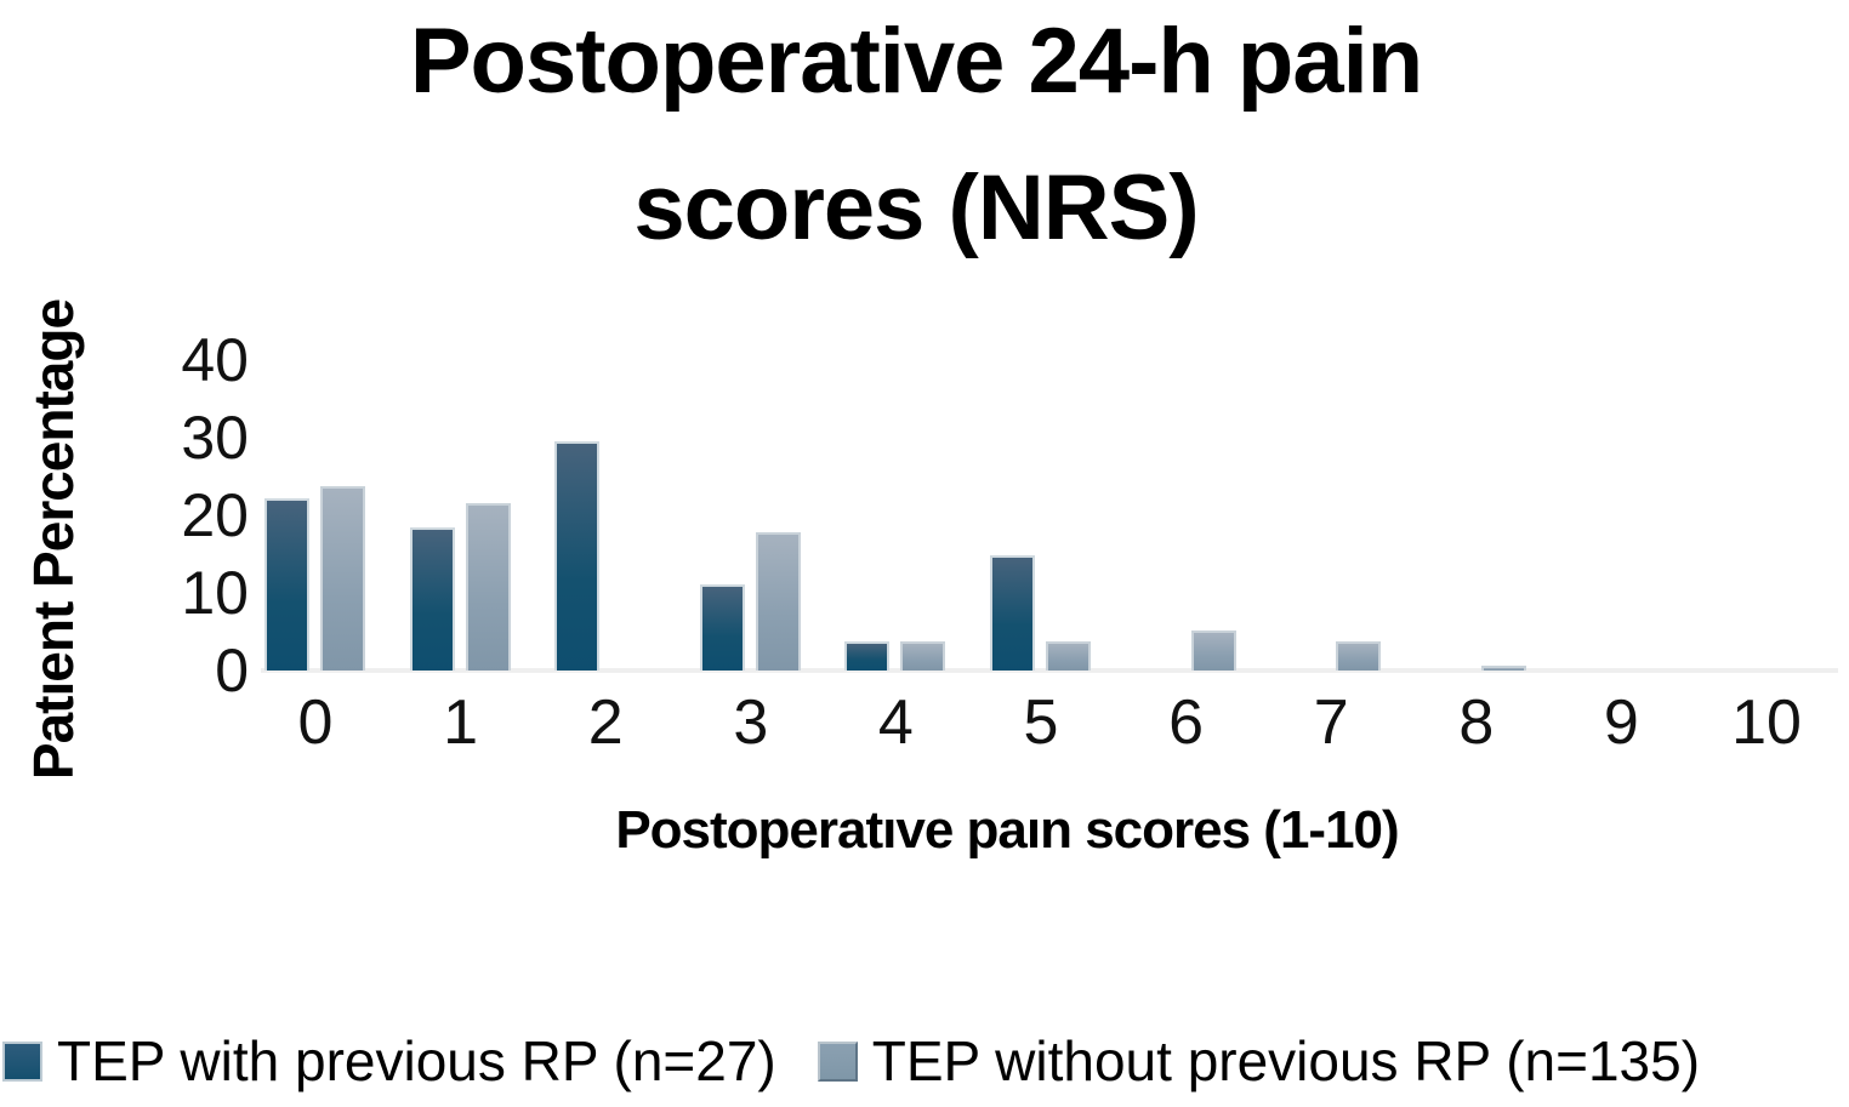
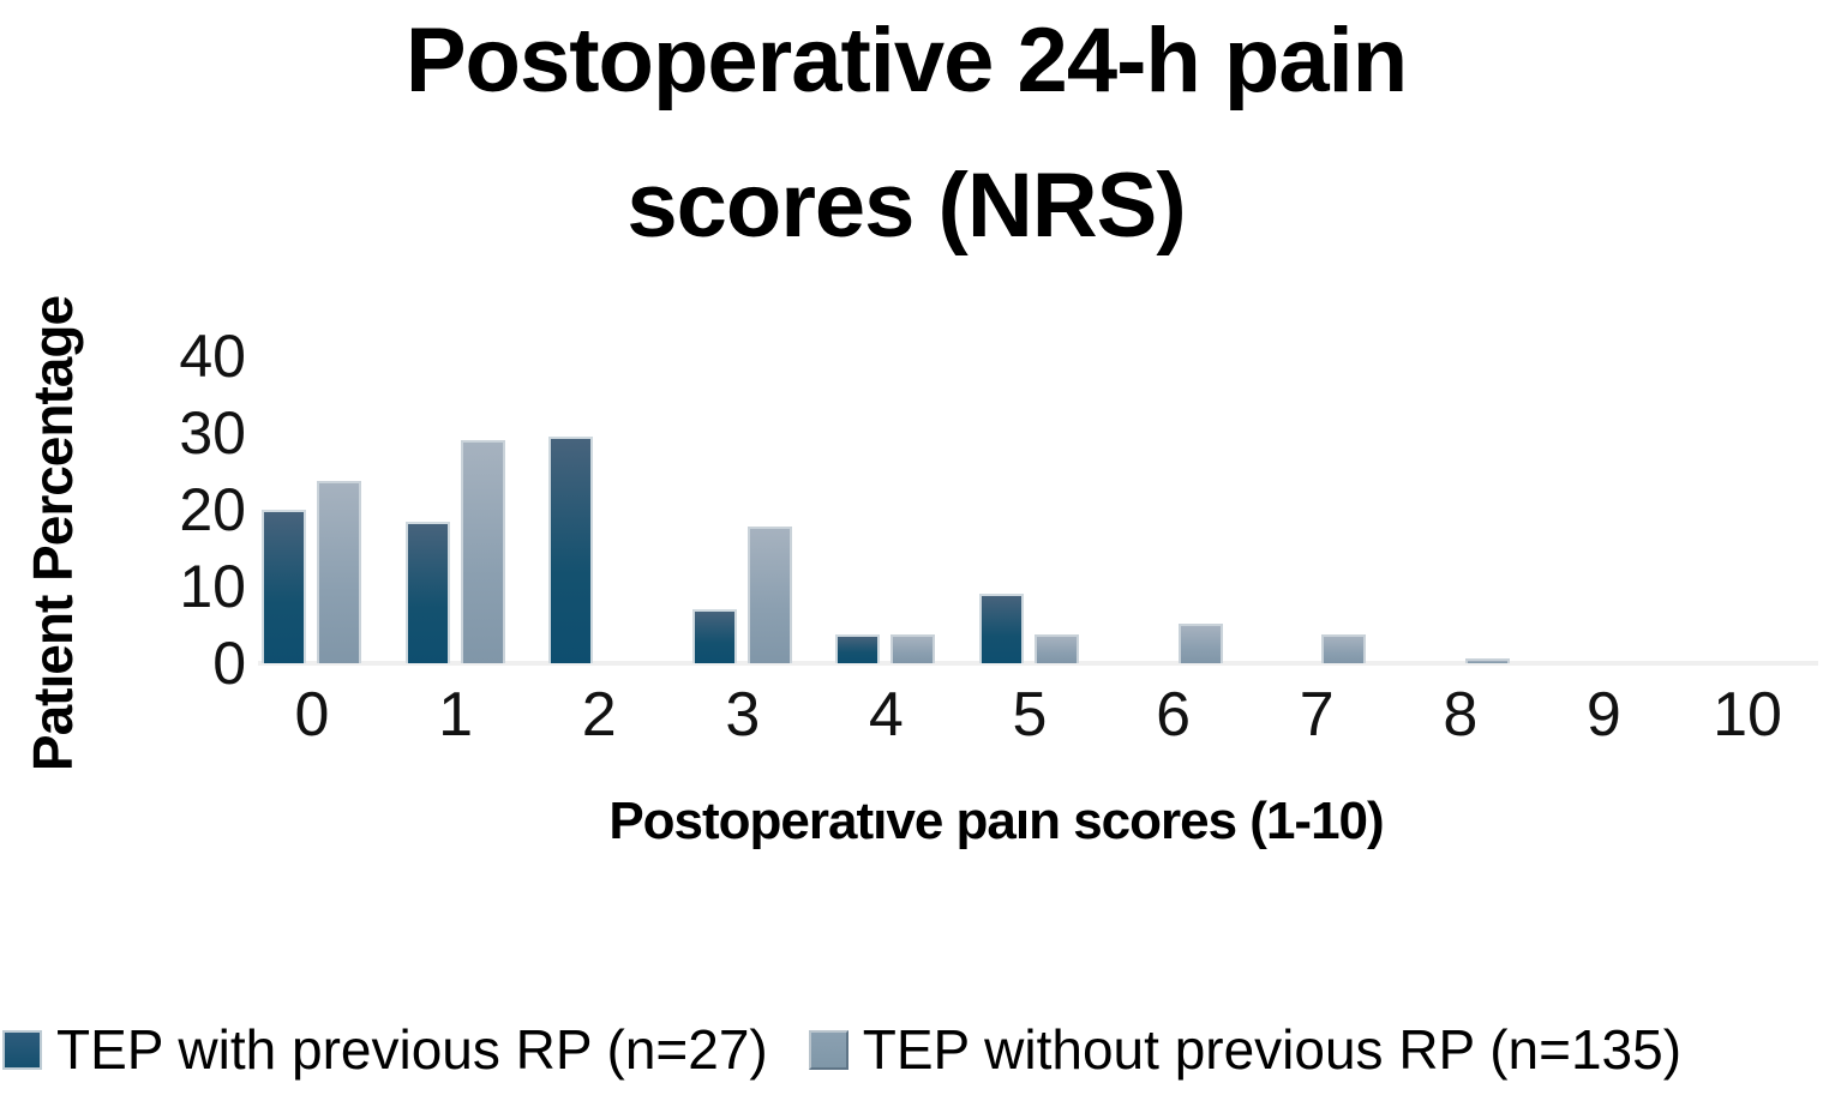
TEP with previous RP (n=27)/0: 22 -> 20
TEP without previous RP (n=135)/1: 22 -> 29
TEP with previous RP (n=27)/3: 11 -> 7
TEP with previous RP (n=27)/5: 15 -> 9
